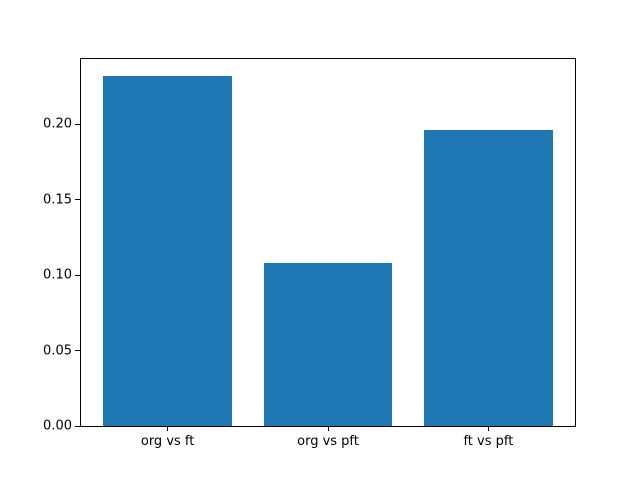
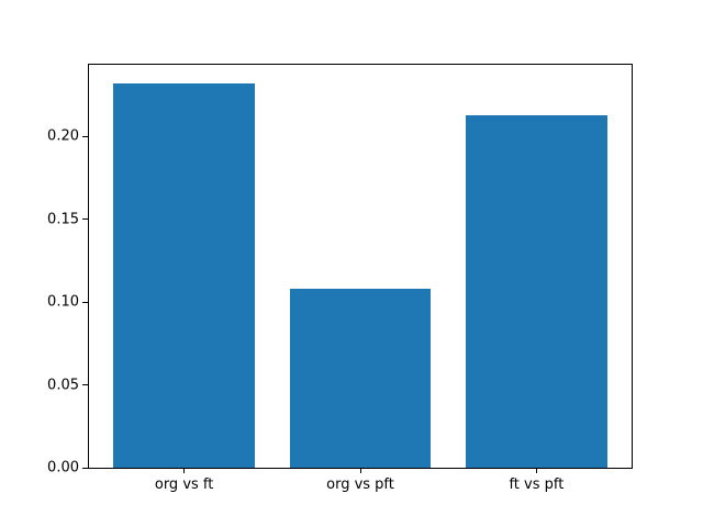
ft vs pft: 0.196 -> 0.213
